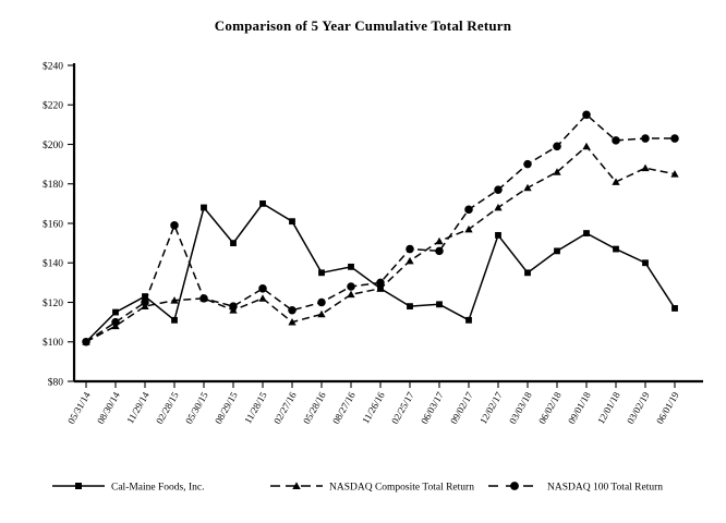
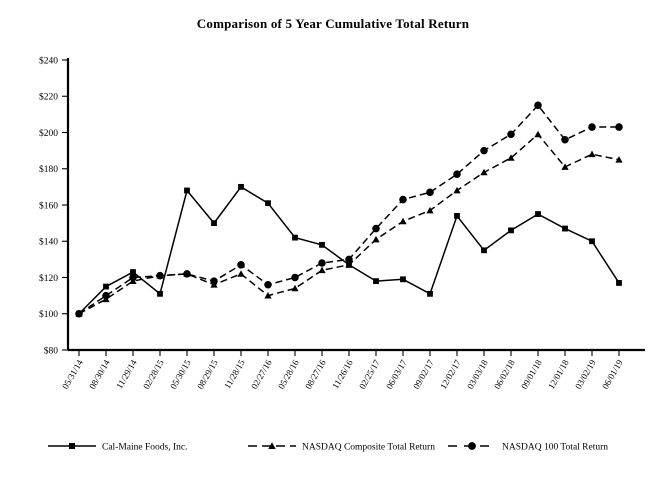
NASDAQ 100 Total Return/02/28/15: $159 -> $121
Cal-Maine Foods, Inc./05/28/16: $135 -> $142
NASDAQ 100 Total Return/06/03/17: $146 -> $163
NASDAQ 100 Total Return/12/01/18: $202 -> $196
